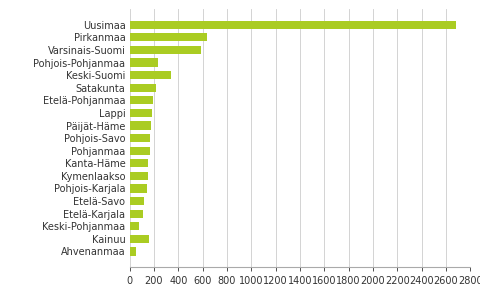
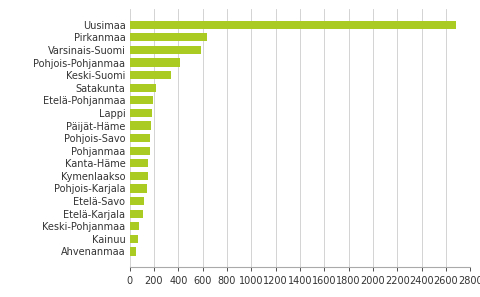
Pohjois-Pohjanmaa: 230 -> 410
Kainuu: 160 -> 60
